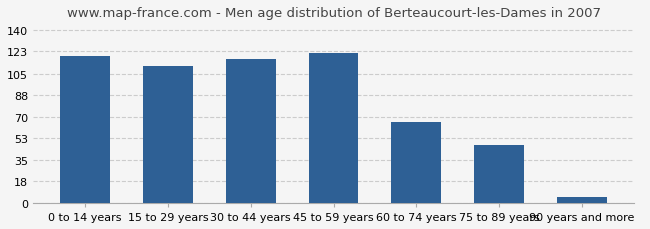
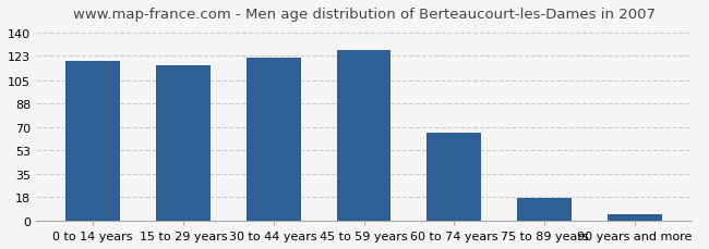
15 to 29 years: 111 -> 116
30 to 44 years: 117 -> 122
45 to 59 years: 122 -> 127
75 to 89 years: 47 -> 17
